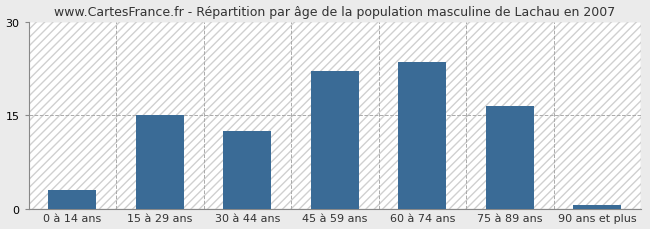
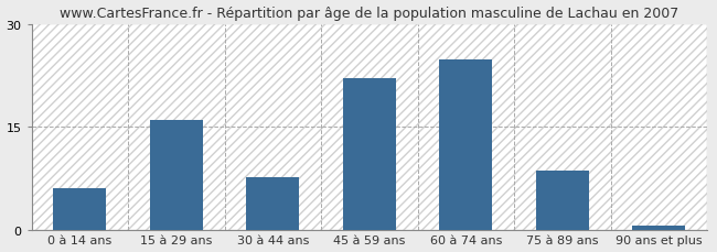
0 à 14 ans: 3.0 -> 6.0
15 à 29 ans: 15.0 -> 16.0
30 à 44 ans: 12.5 -> 7.6
60 à 74 ans: 23.5 -> 24.8
75 à 89 ans: 16.5 -> 8.6
